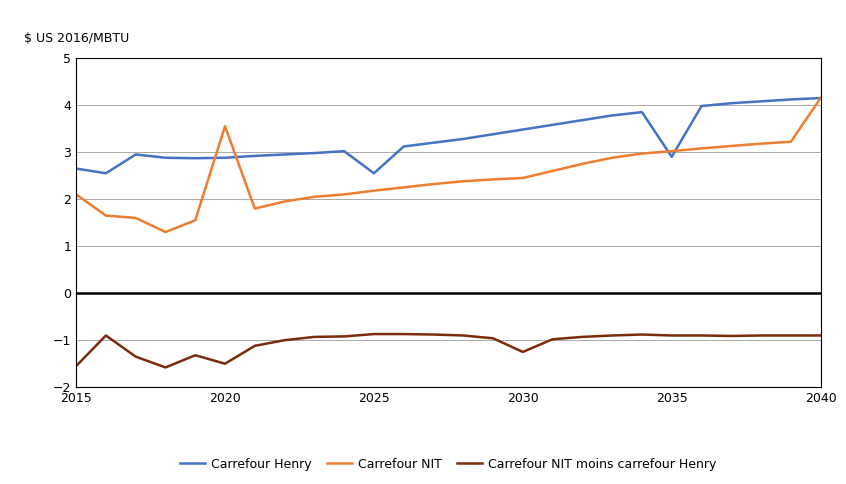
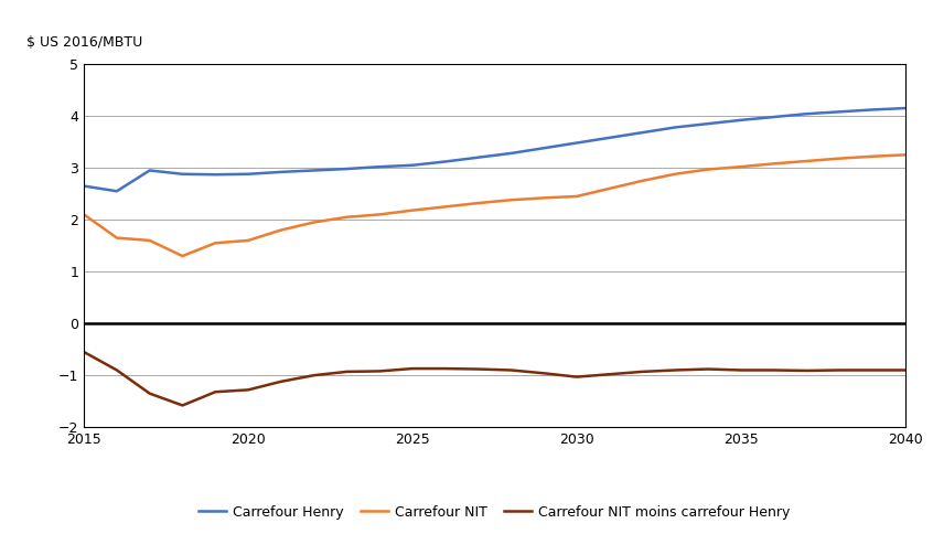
Carrefour NIT moins carrefour Henry/2015: -1.55 -> -0.55
Carrefour NIT/2020: 3.55 -> 1.60
Carrefour NIT moins carrefour Henry/2020: -1.50 -> -1.28
Carrefour Henry/2025: 2.55 -> 3.05
Carrefour NIT moins carrefour Henry/2030: -1.25 -> -1.03
Carrefour Henry/2035: 2.90 -> 3.92
Carrefour NIT/2040: 4.15 -> 3.25
